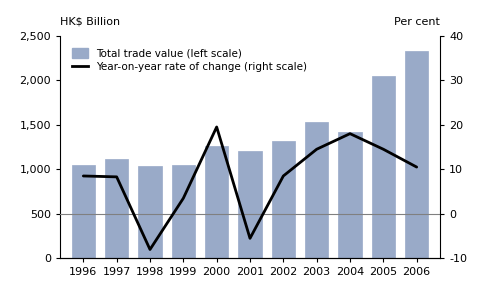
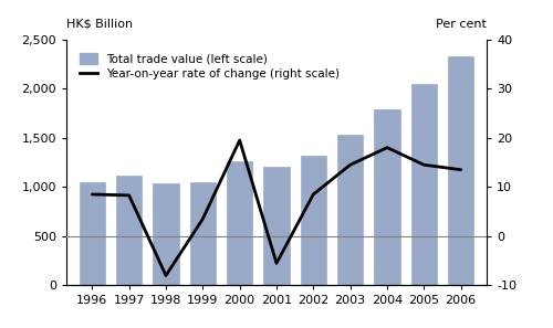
Total trade value (left scale)/2004: 1,420 -> 1,790
Year-on-year rate of change (right scale)/2006: 10.5 -> 13.5
